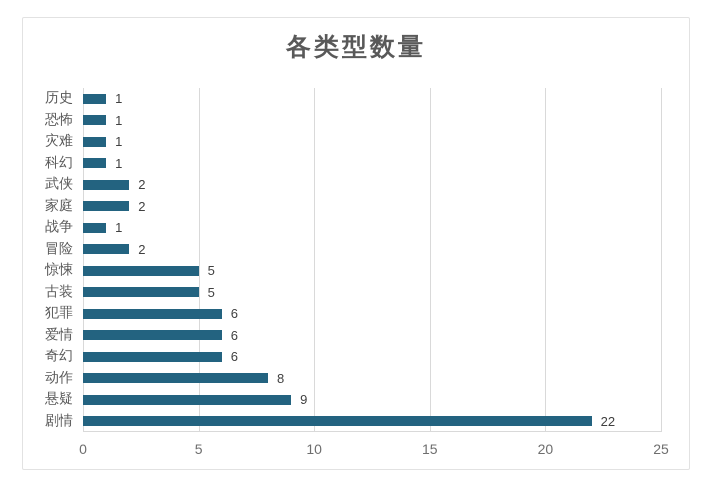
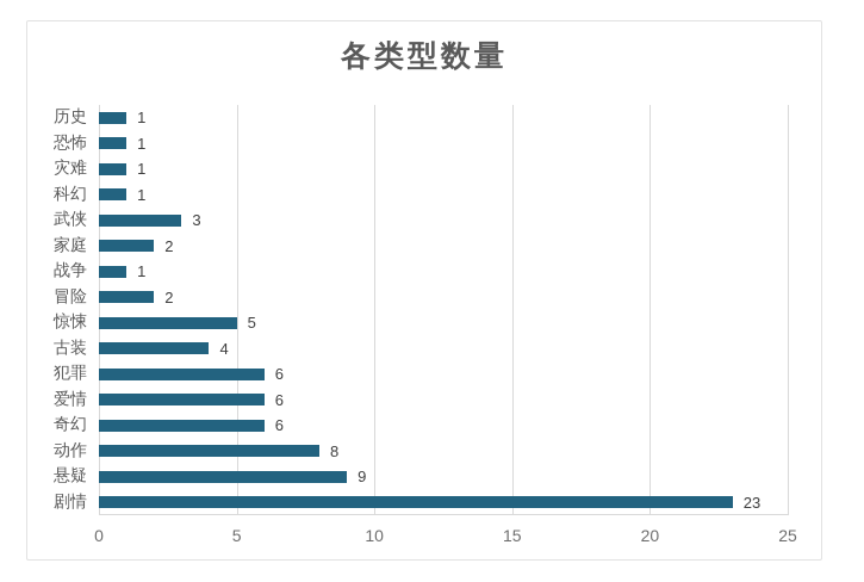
武侠: 2 -> 3
古装: 5 -> 4
剧情: 22 -> 23
